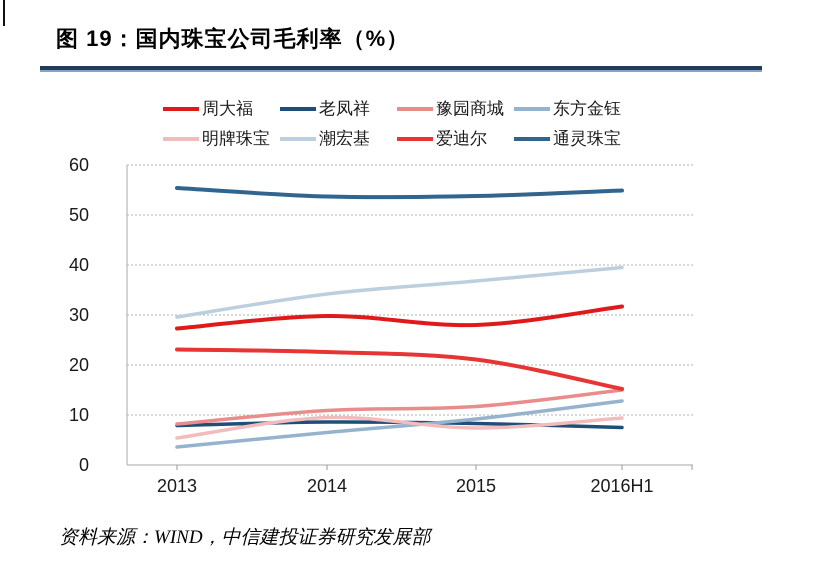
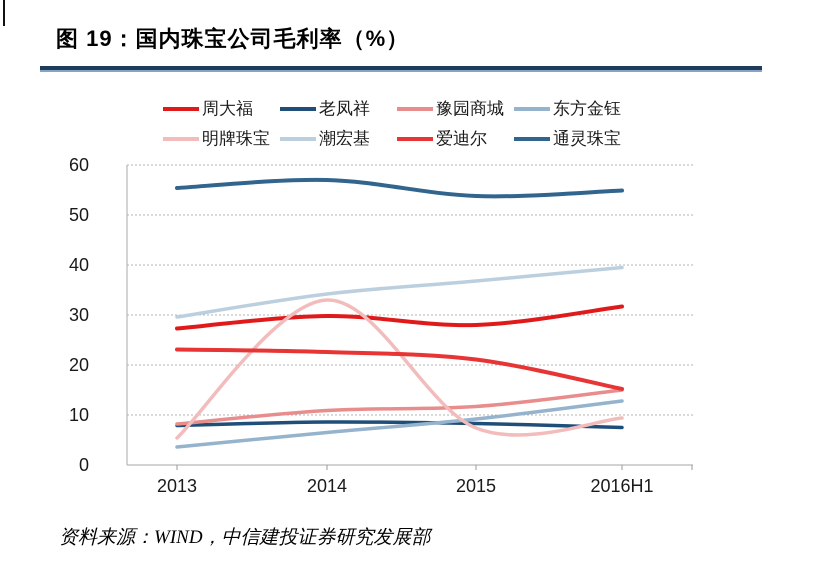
明牌珠宝/2014: 10 -> 33
通灵珠宝/2014: 54 -> 57
